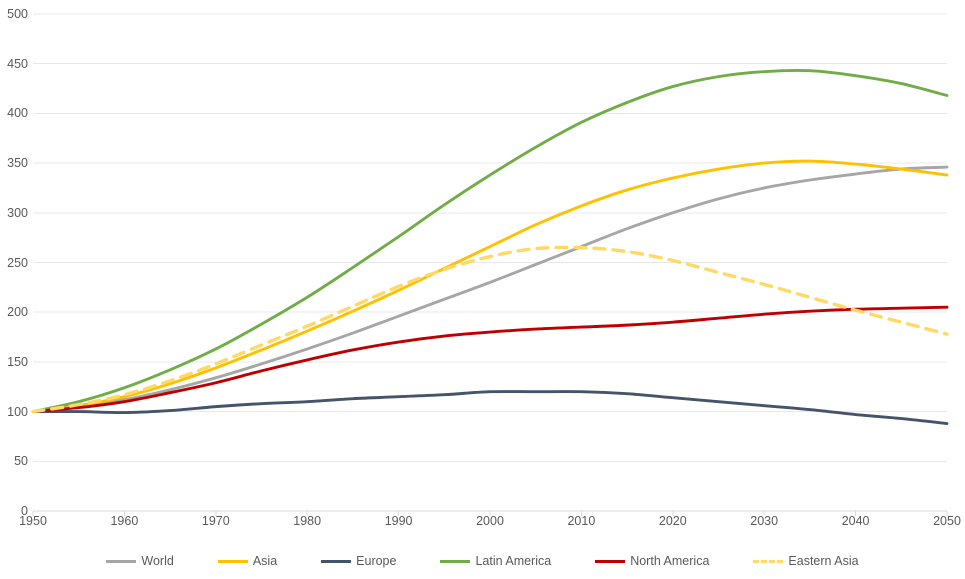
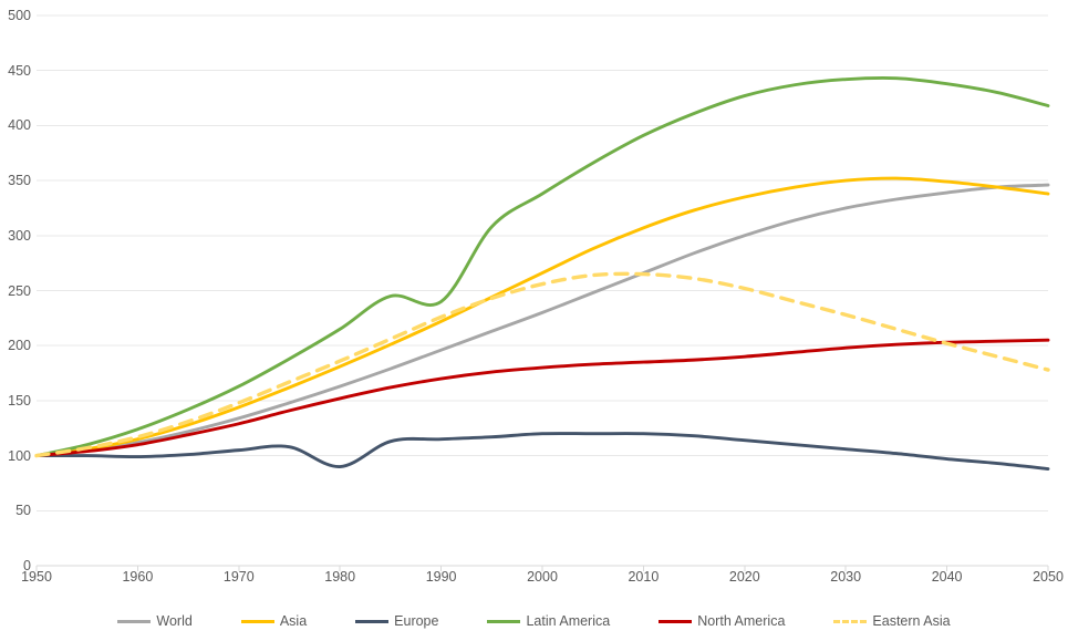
Europe/1980: 110 -> 90
Latin America/1990: 280 -> 240
